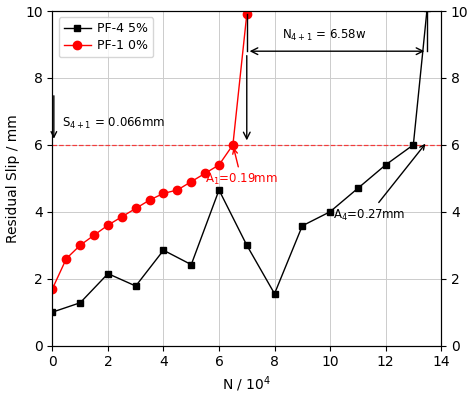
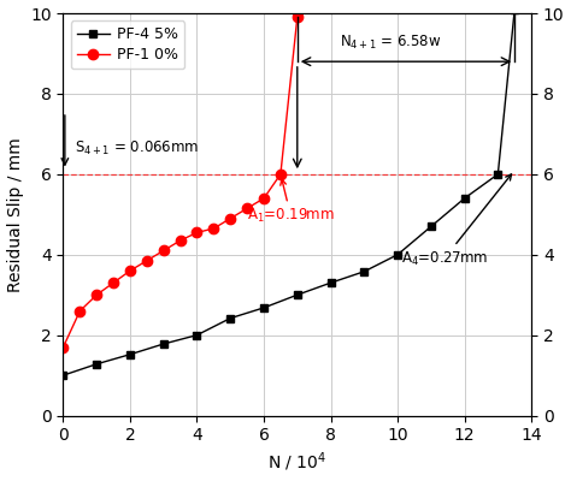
PF-4 5%/2: 2.15 -> 1.52
PF-4 5%/4: 2.85 -> 2.00
PF-4 5%/6: 4.65 -> 2.68
PF-4 5%/8: 1.55 -> 3.30
